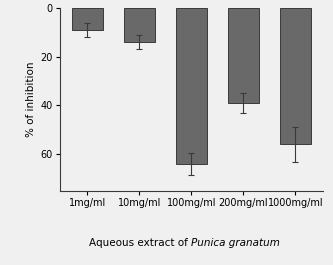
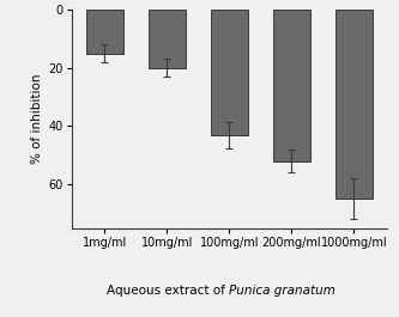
1mg/ml: 9 -> 15
10mg/ml: 14 -> 20
100mg/ml: 64 -> 43
200mg/ml: 39 -> 52
1000mg/ml: 56 -> 65
